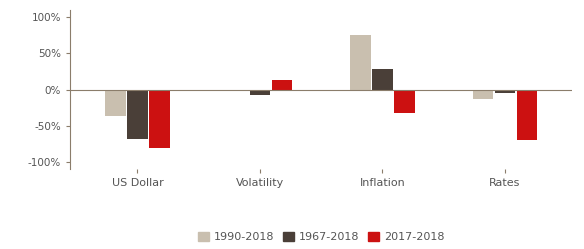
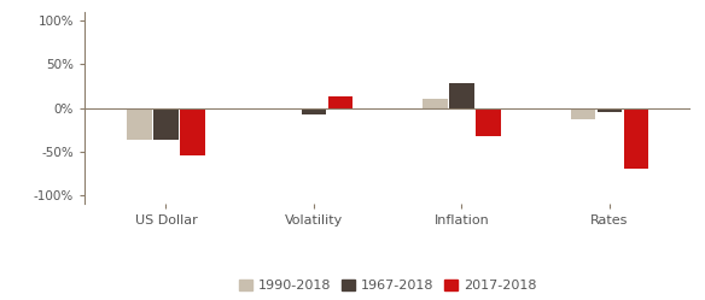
1967-2018/US Dollar: -68% -> -37%
2017-2018/US Dollar: -80% -> -55%
1990-2018/Inflation: 76% -> 10%
